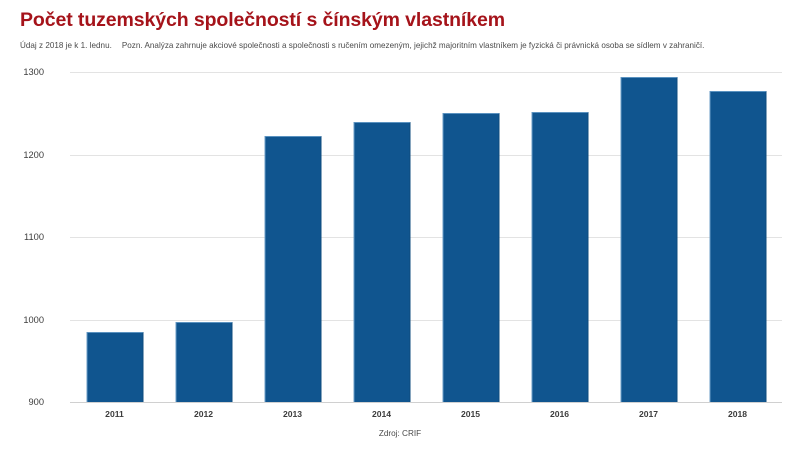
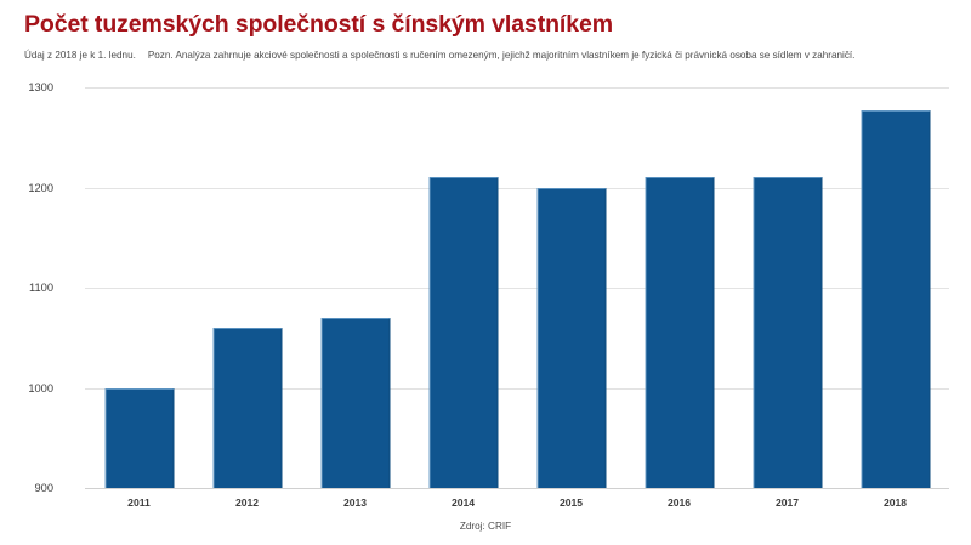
2011: 980 -> 1000
2012: 1000 -> 1060
2013: 1220 -> 1070
2014: 1240 -> 1210
2015: 1250 -> 1200
2016: 1250 -> 1210
2017: 1290 -> 1210
